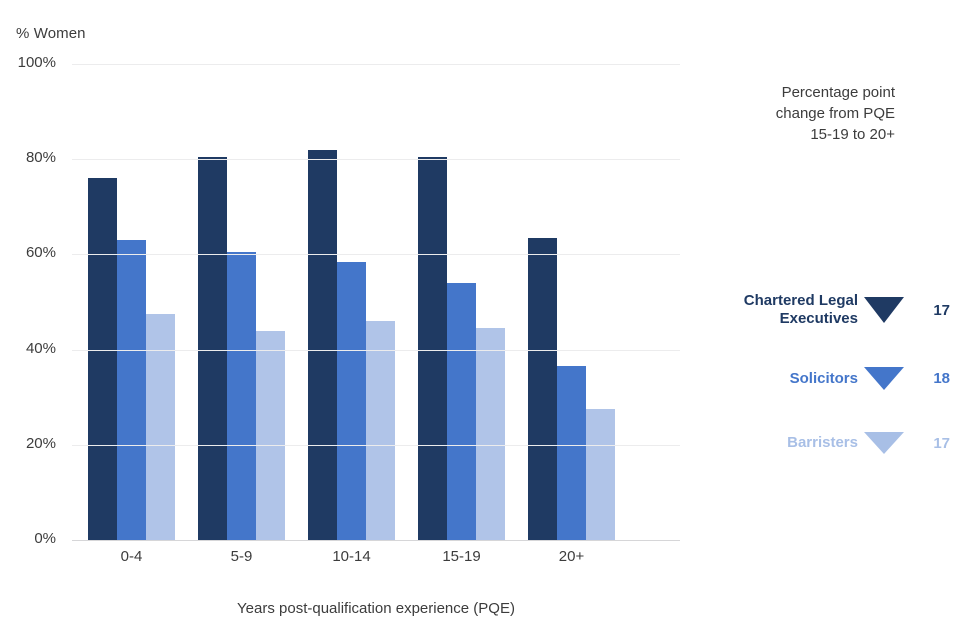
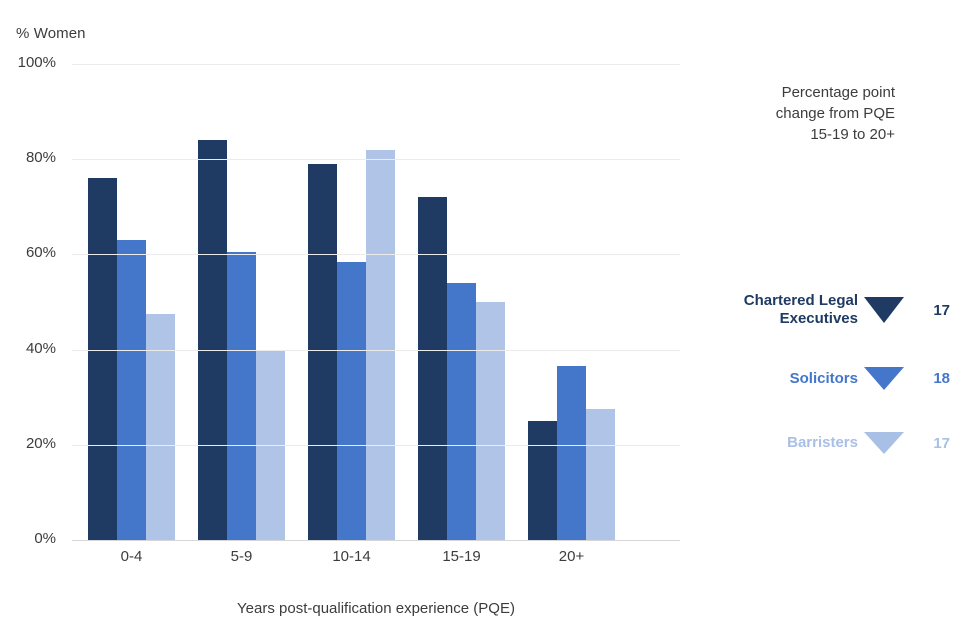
Chartered Legal Executives/5-9: 80% -> 84%
Barristers/5-9: 44% -> 40%
Chartered Legal Executives/10-14: 82% -> 79%
Barristers/10-14: 46% -> 82%
Chartered Legal Executives/15-19: 80% -> 72%
Barristers/15-19: 44% -> 50%
Chartered Legal Executives/20+: 64% -> 25%
